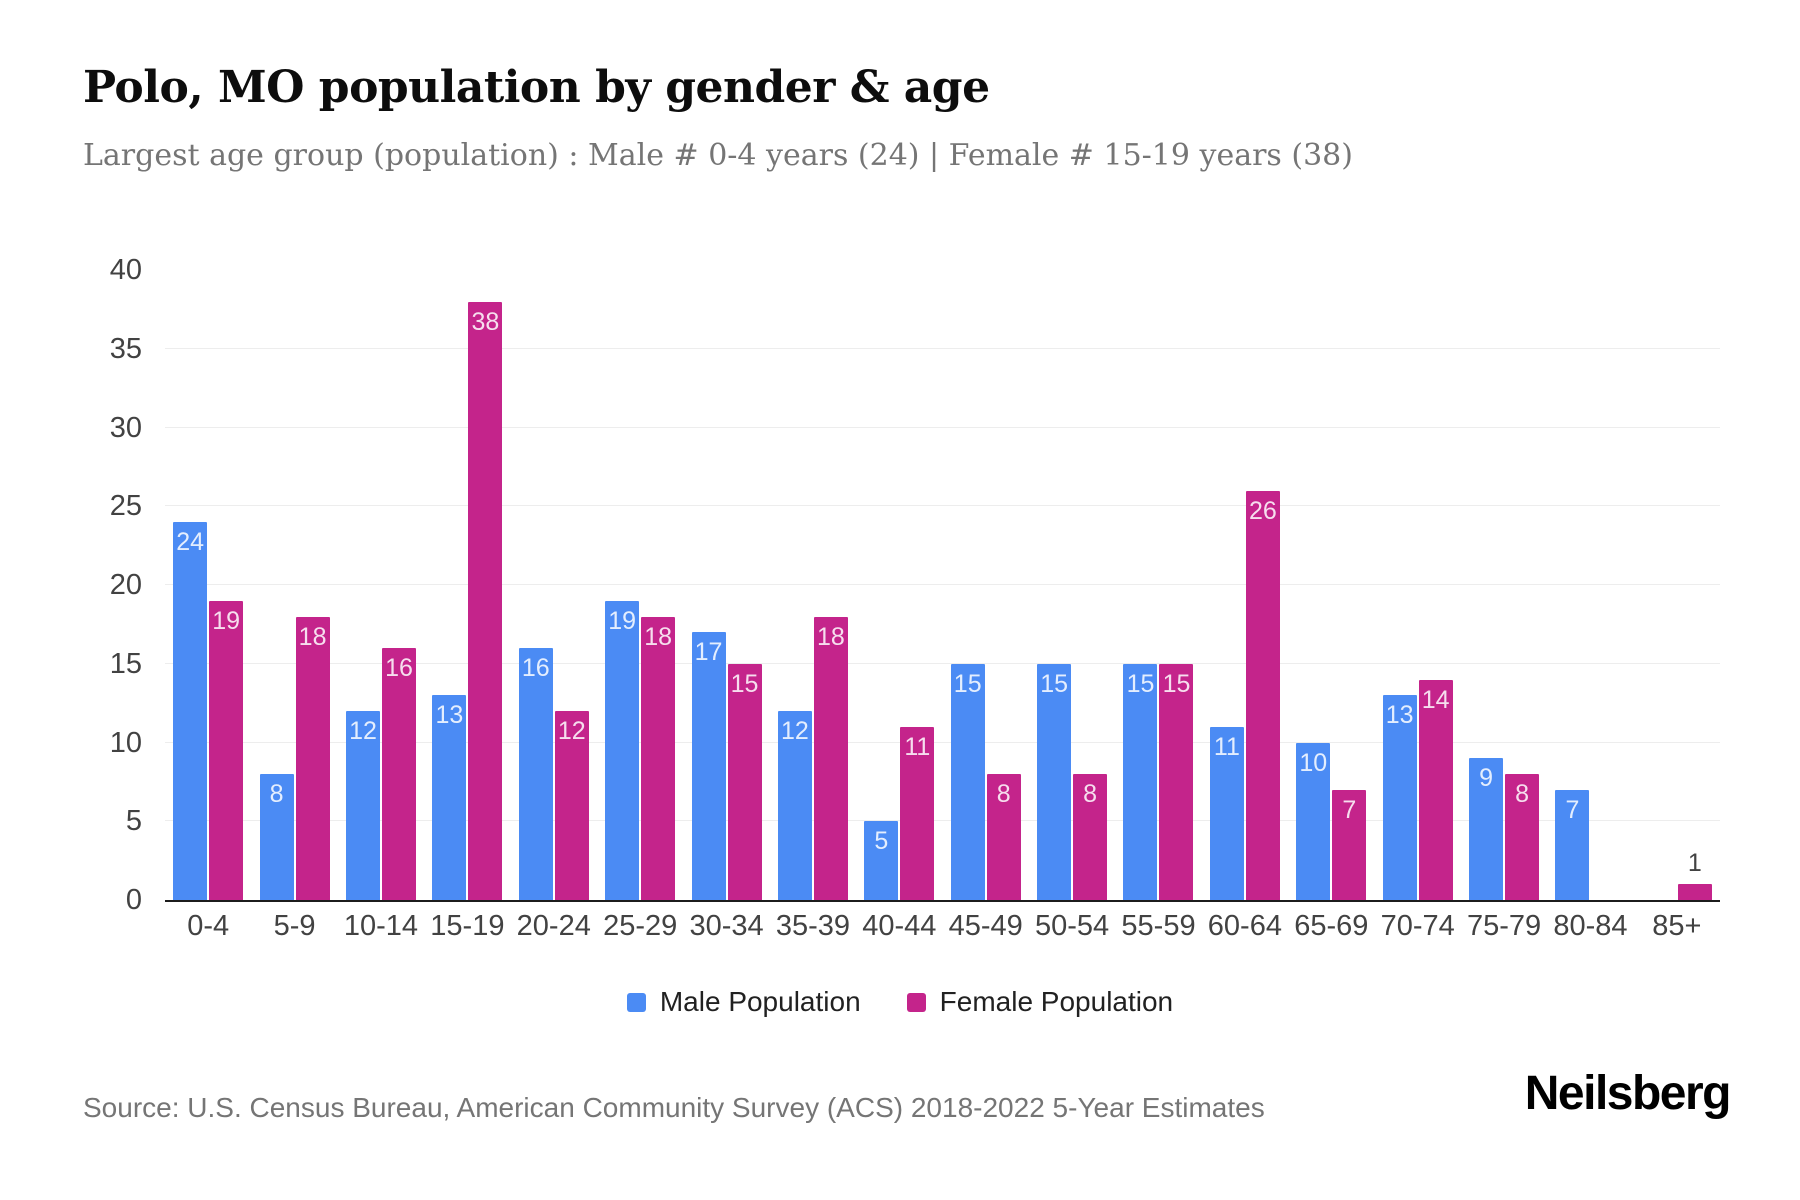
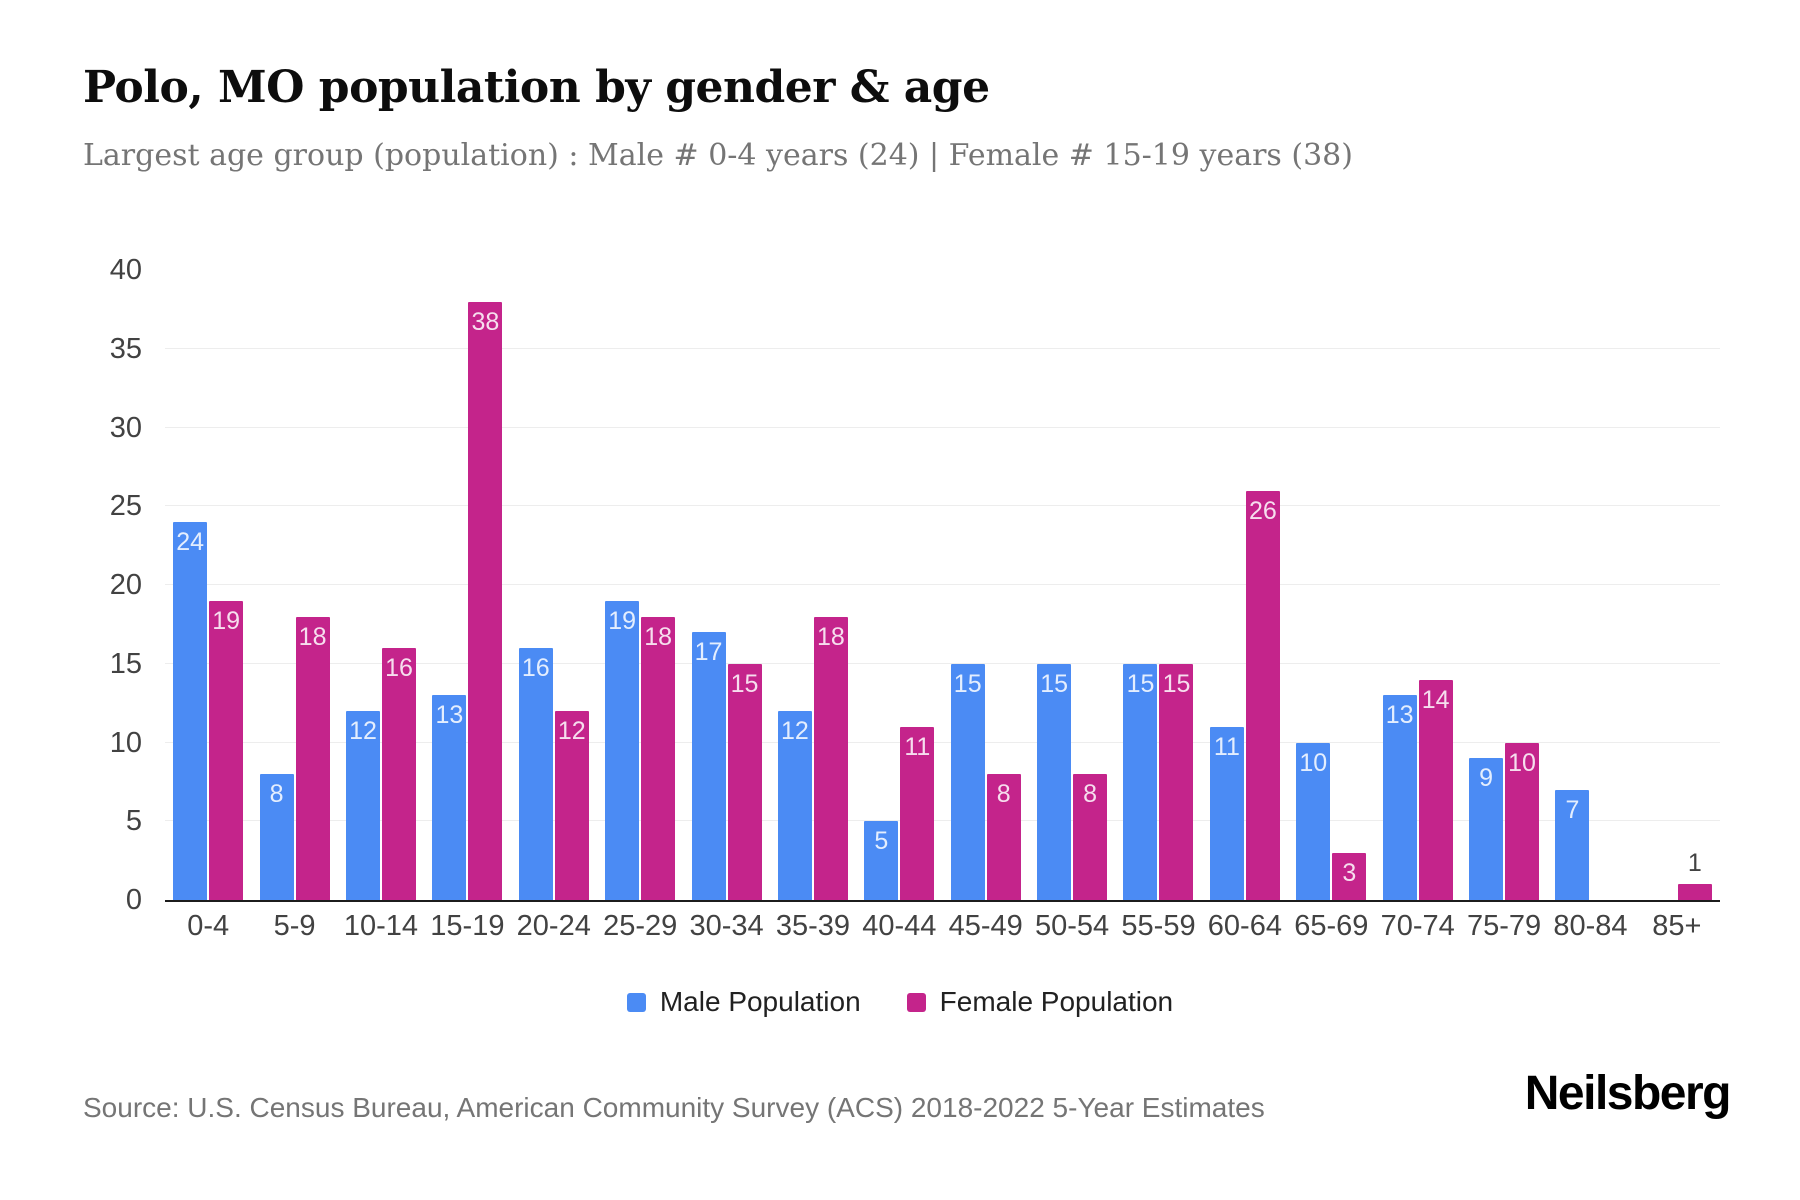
Female Population/65-69: 7 -> 3
Female Population/75-79: 8 -> 10
